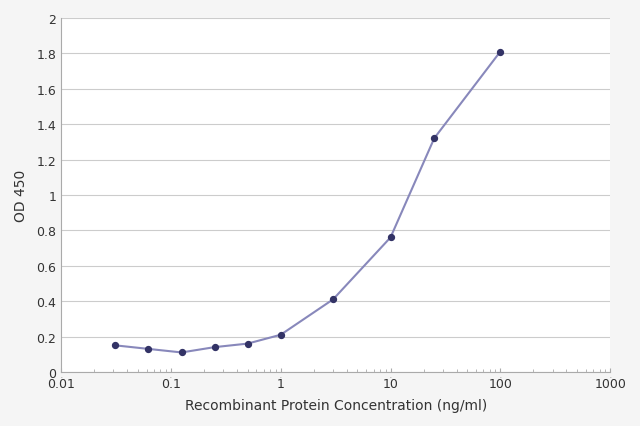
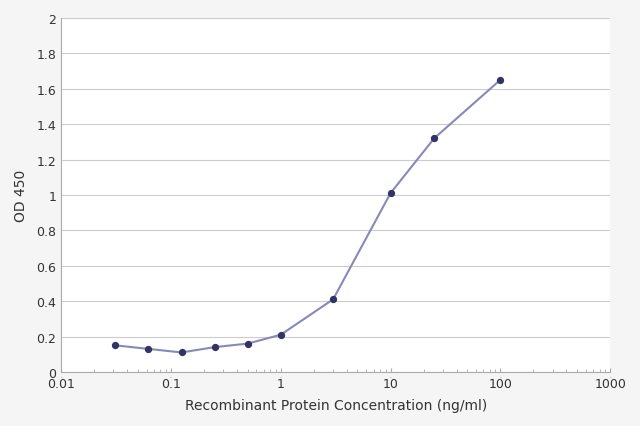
10: 0.76 -> 1.01
100: 1.81 -> 1.65
